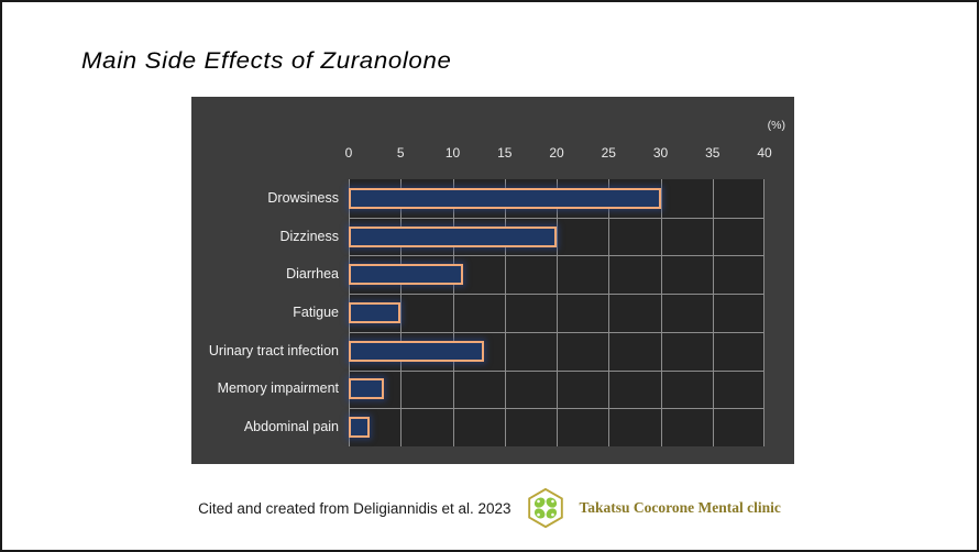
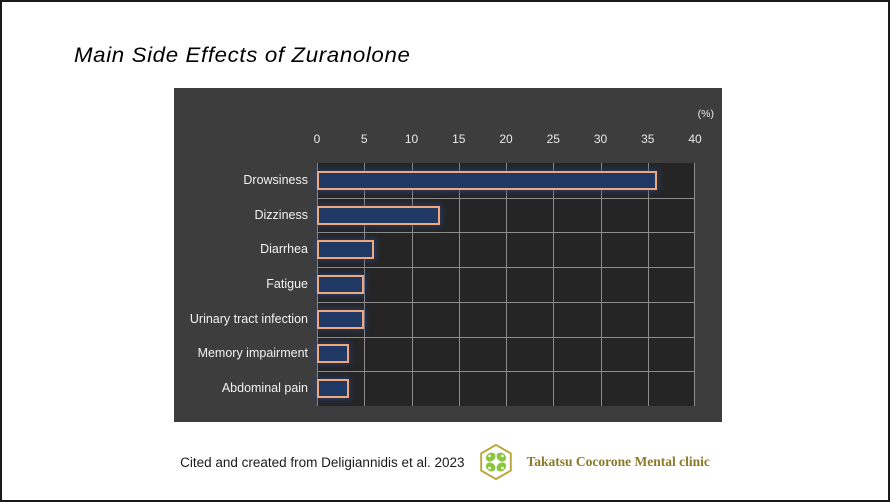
Drowsiness: 30 -> 36
Dizziness: 20 -> 13
Diarrhea: 11 -> 6
Urinary tract infection: 13 -> 5
Abdominal pain: 2 -> 3
